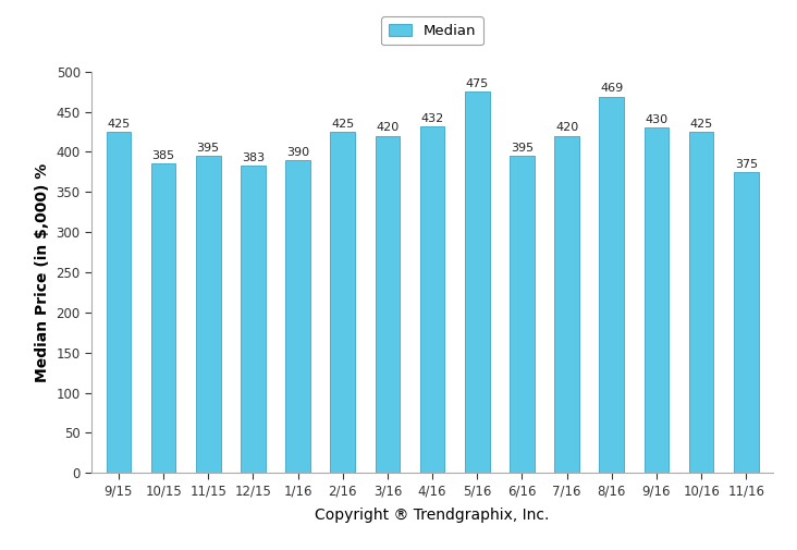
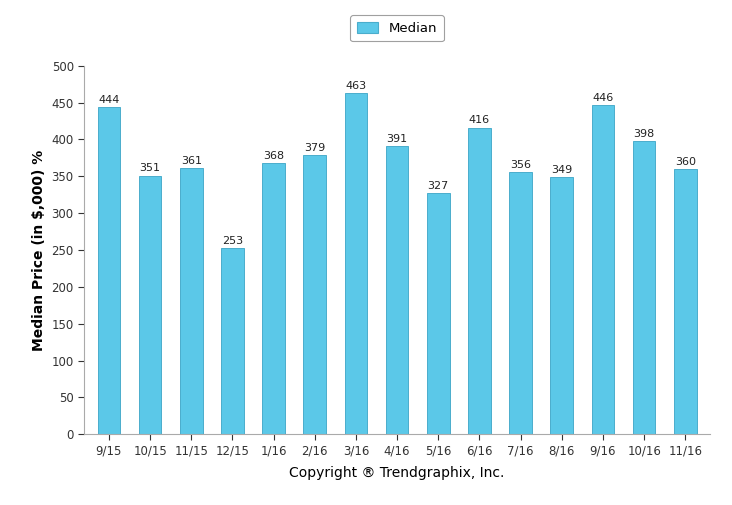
9/15: 425 -> 444
10/15: 385 -> 351
11/15: 395 -> 361
12/15: 383 -> 253
1/16: 390 -> 368
2/16: 425 -> 379
3/16: 420 -> 463
4/16: 432 -> 391
5/16: 475 -> 327
6/16: 395 -> 416
7/16: 420 -> 356
8/16: 469 -> 349
9/16: 430 -> 446
10/16: 425 -> 398
11/16: 375 -> 360
